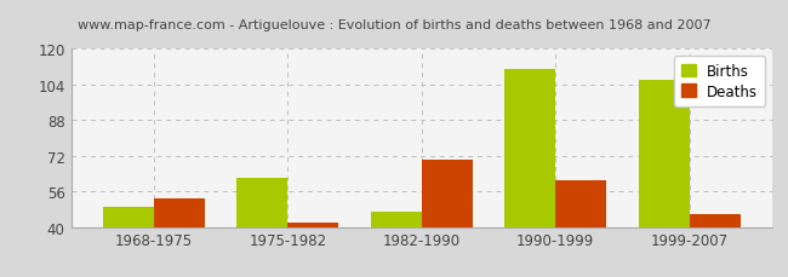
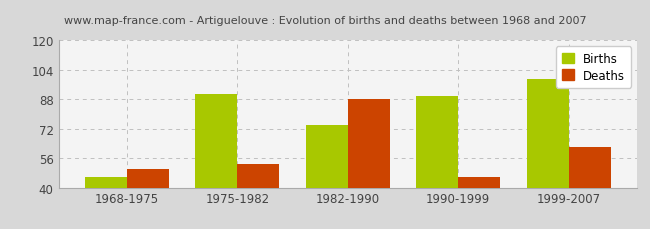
Births/1968-1975: 49 -> 46
Deaths/1968-1975: 53 -> 50
Births/1975-1982: 62 -> 91
Deaths/1975-1982: 42 -> 53
Births/1982-1990: 47 -> 74
Deaths/1982-1990: 70 -> 88
Births/1990-1999: 111 -> 90
Deaths/1990-1999: 61 -> 46
Births/1999-2007: 106 -> 99
Deaths/1999-2007: 46 -> 62
